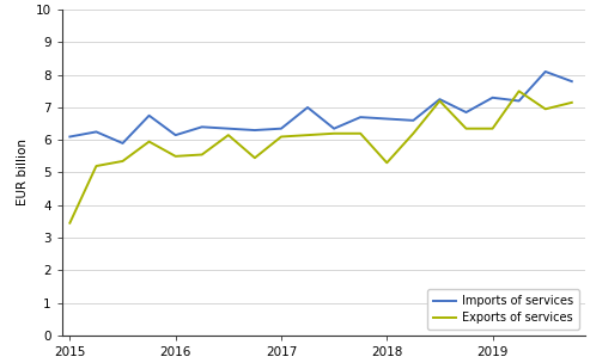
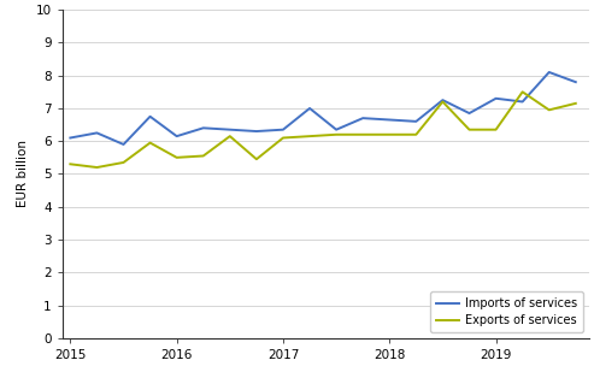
Exports of services/2015: 3.45 -> 5.30
Exports of services/2018: 5.30 -> 6.20
